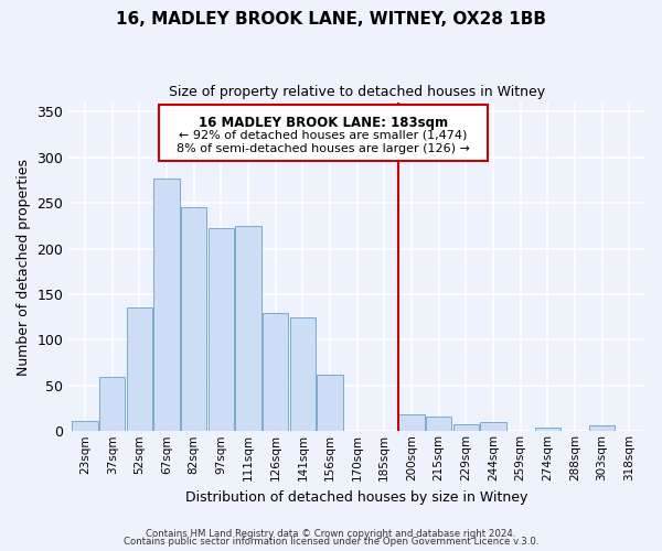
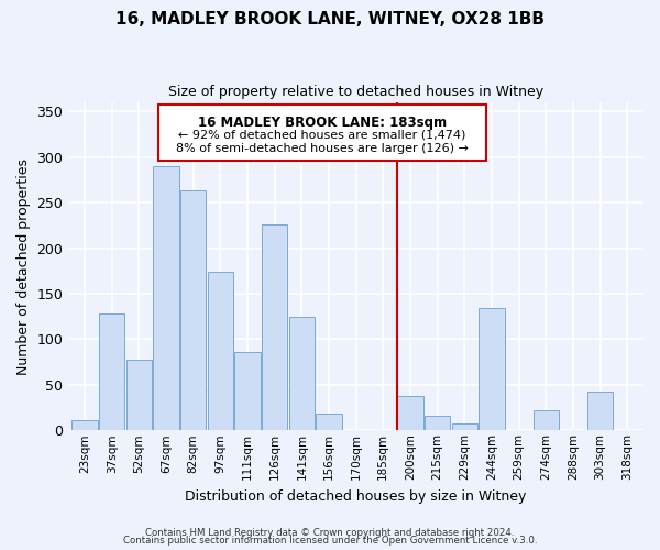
37sqm: 60 -> 128
52sqm: 136 -> 78
67sqm: 277 -> 290
82sqm: 245 -> 264
97sqm: 223 -> 174
111sqm: 225 -> 86
126sqm: 130 -> 226
156sqm: 62 -> 18
200sqm: 19 -> 38
244sqm: 10 -> 134
274sqm: 4 -> 22
303sqm: 6 -> 42
